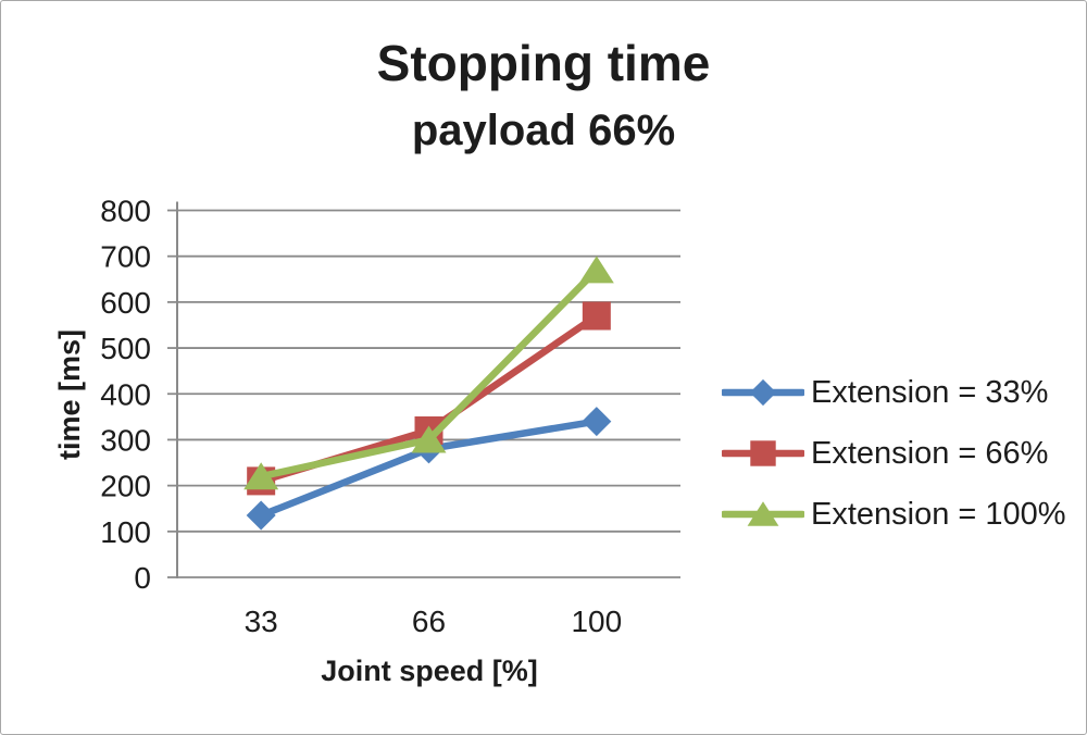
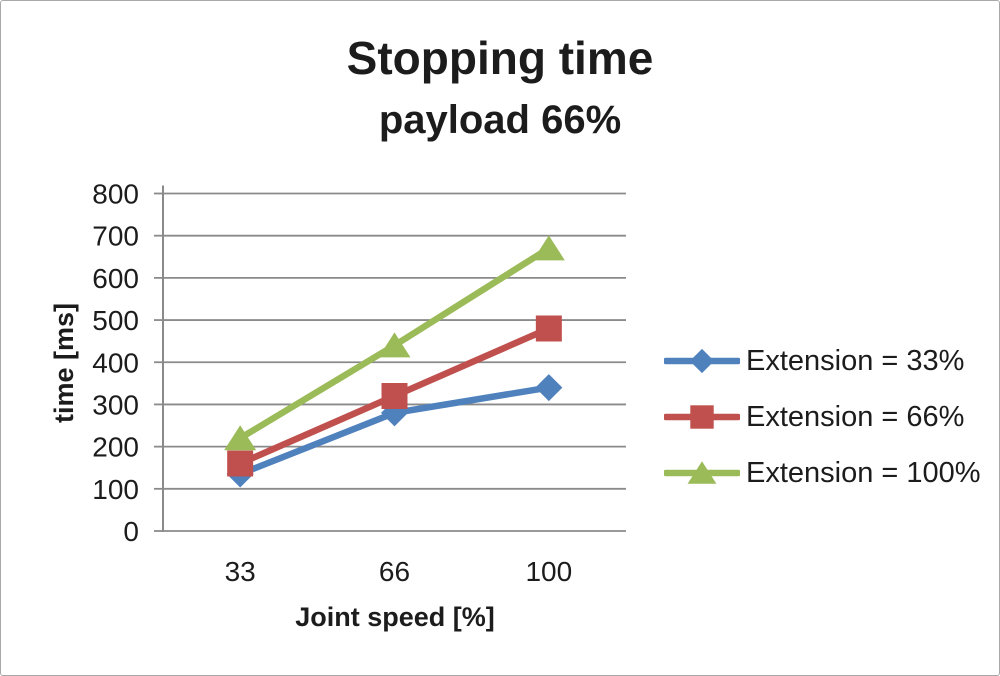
Extension = 66%/33: 210 -> 160
Extension = 100%/66: 300 -> 440
Extension = 66%/100: 570 -> 480
